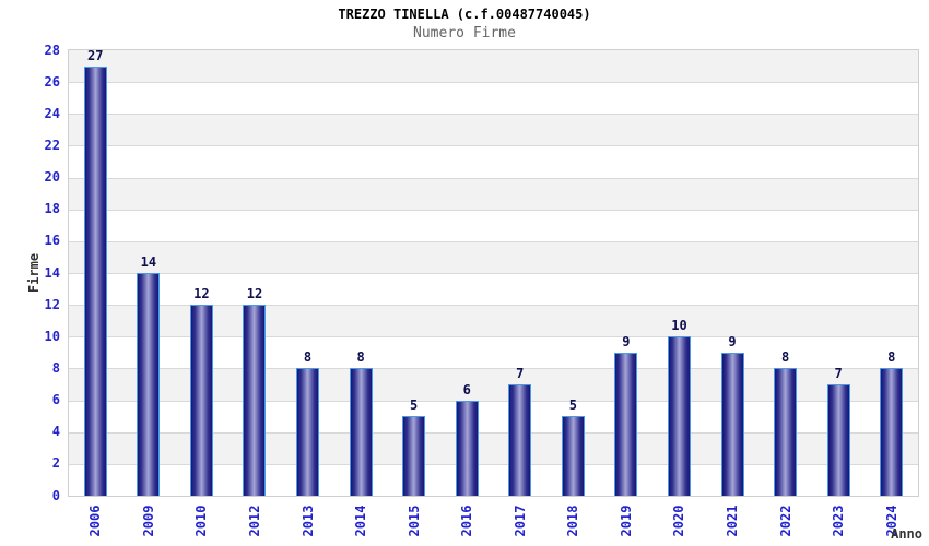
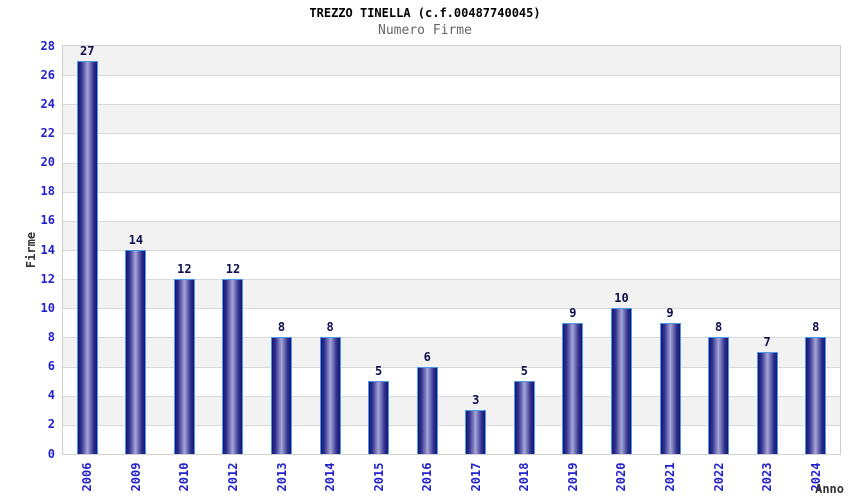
2017: 7 -> 3
